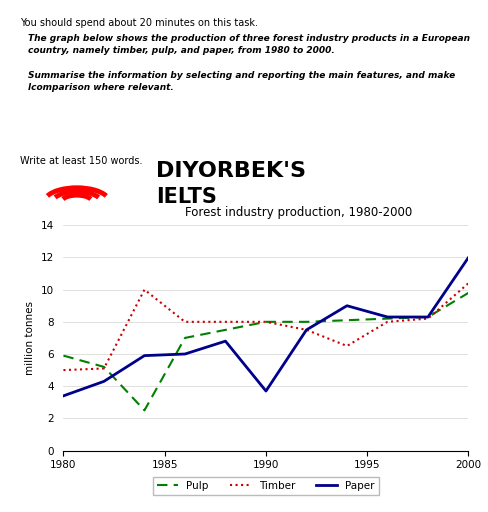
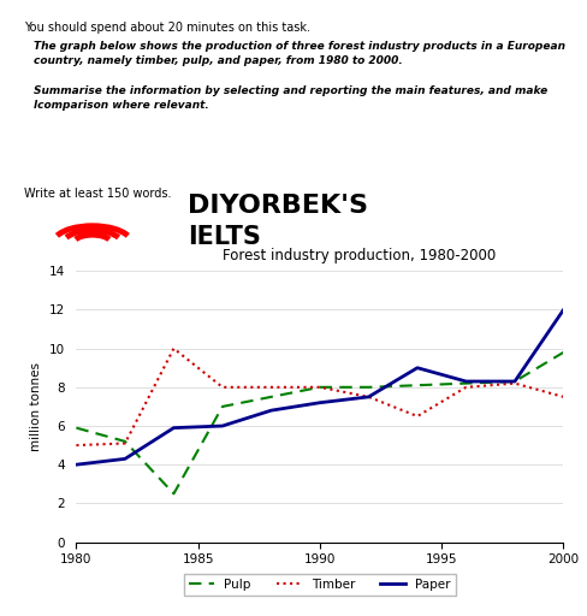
Paper/1980: 3.4 -> 4.0
Paper/1990: 3.7 -> 7.2
Timber/2000: 10.4 -> 7.5
